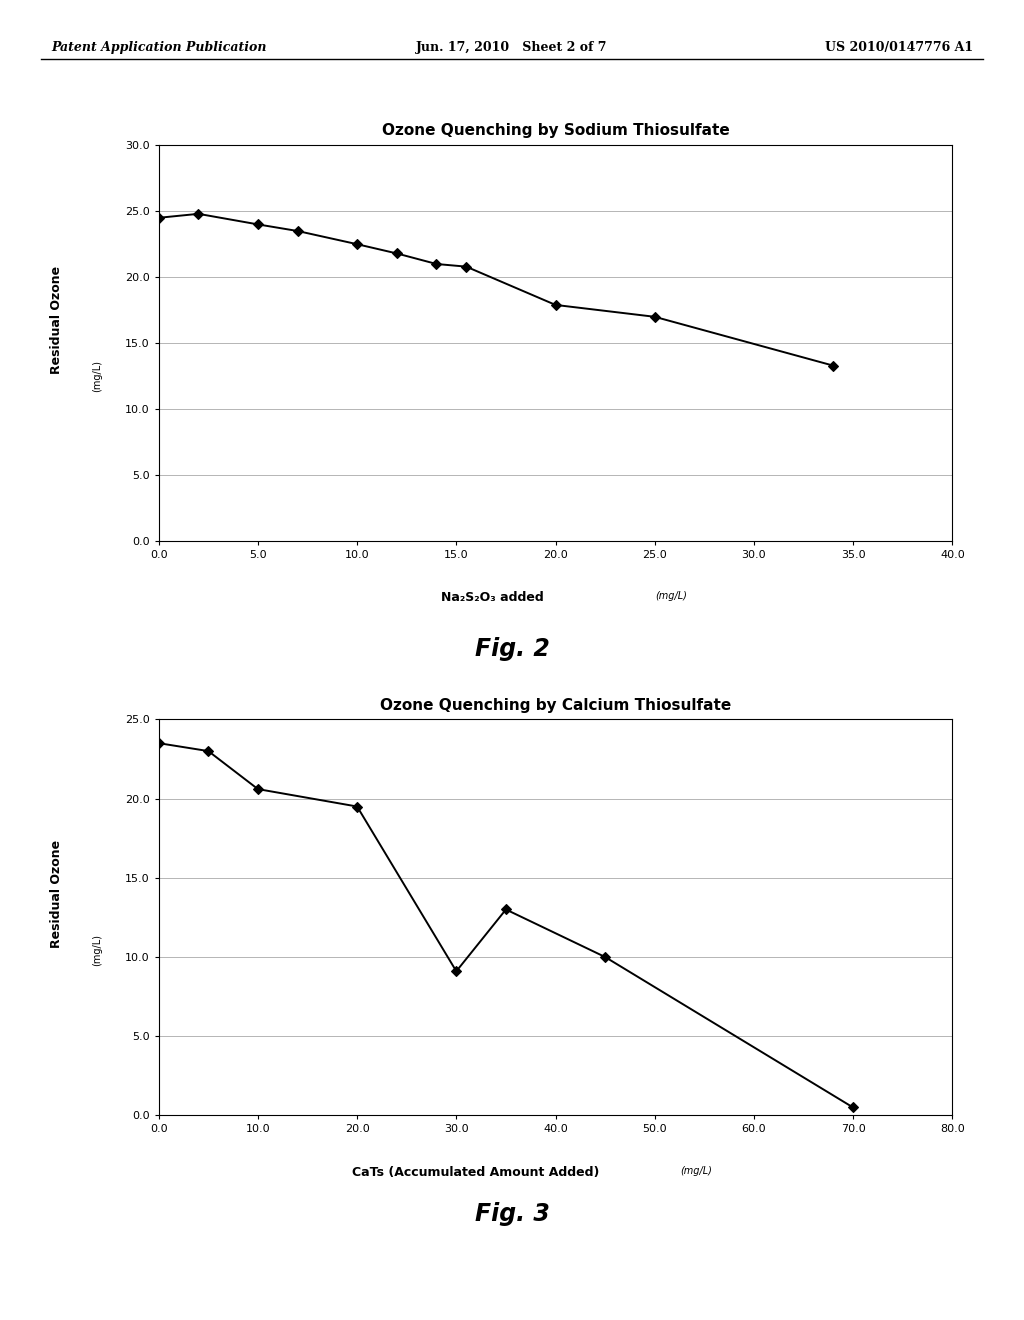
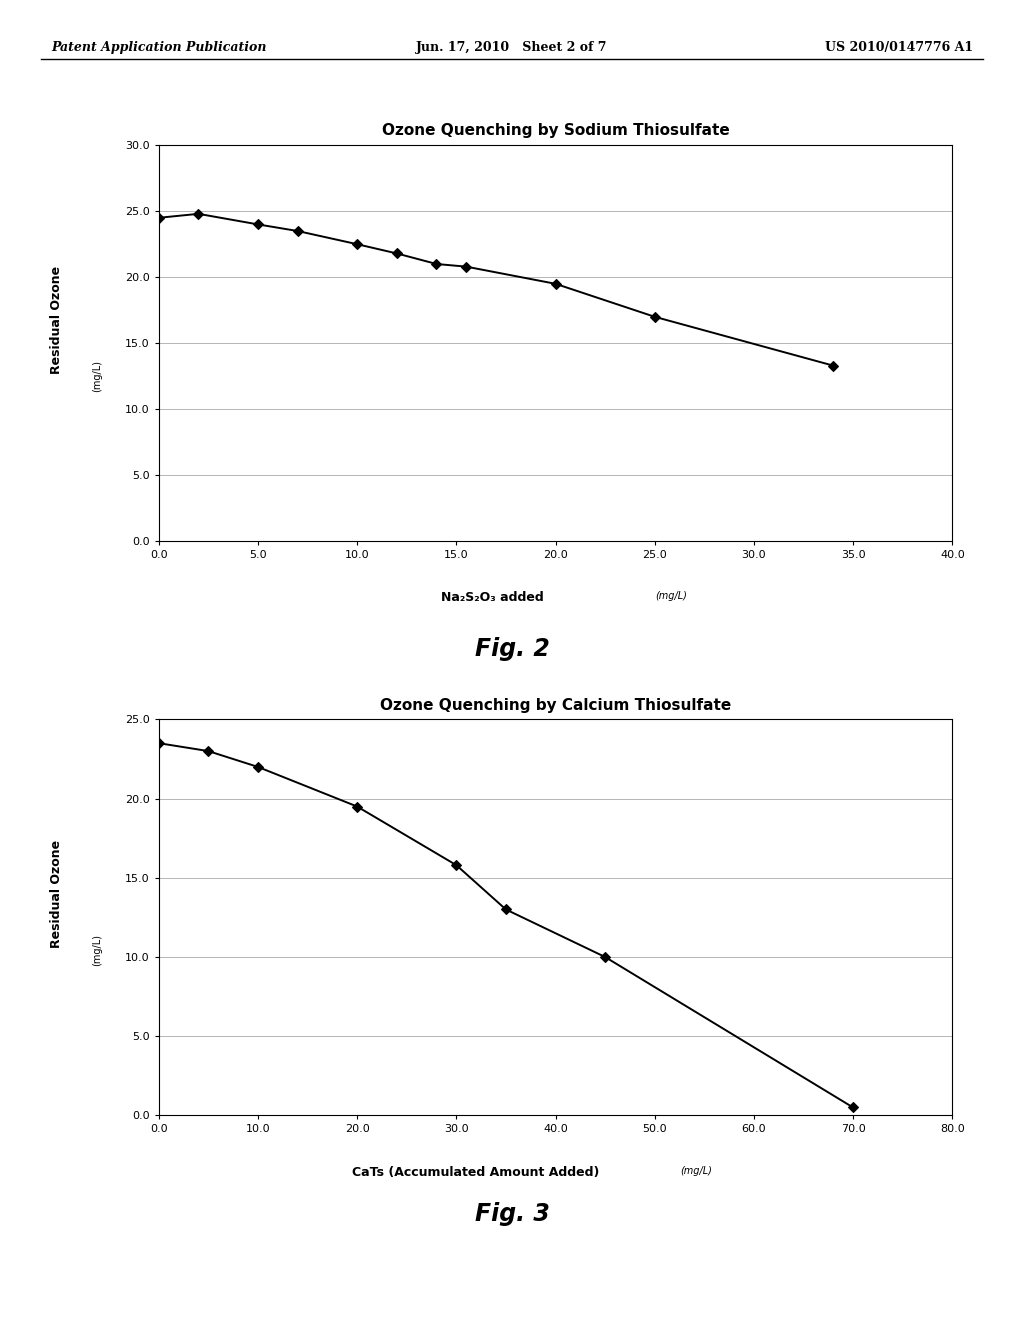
Ozone Quenching by Sodium Thiosulfate/20.0: 17.9 -> 19.5
Ozone Quenching by Calcium Thiosulfate/10.0: 20.6 -> 22.0
Ozone Quenching by Calcium Thiosulfate/30.0: 9.1 -> 15.8
